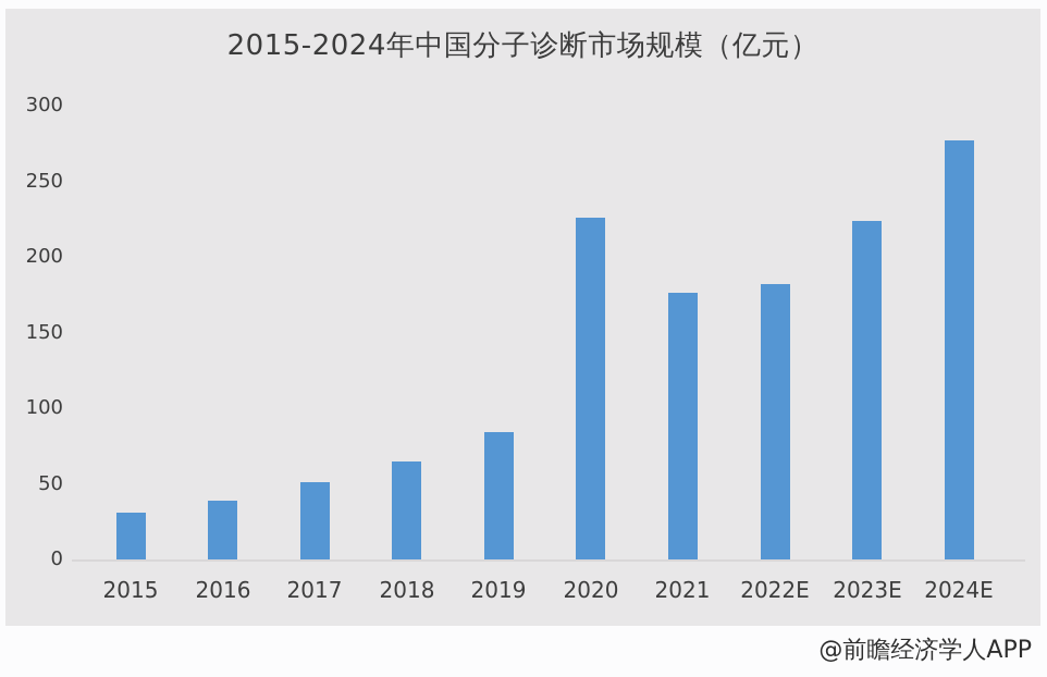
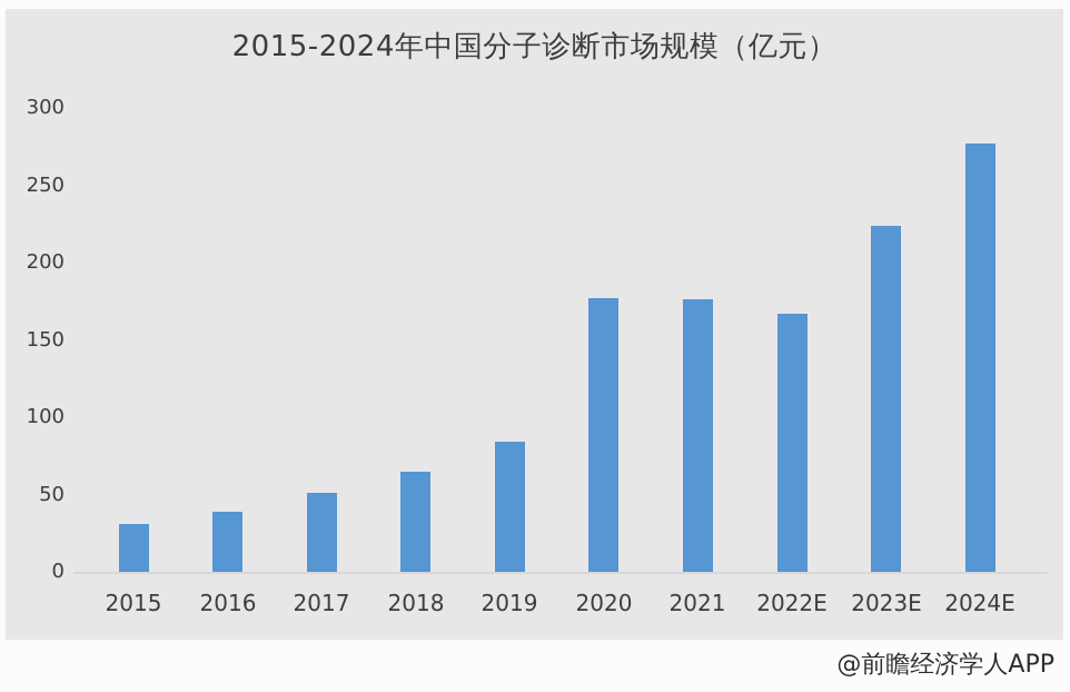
2020: 226 -> 177
2022E: 182 -> 167
